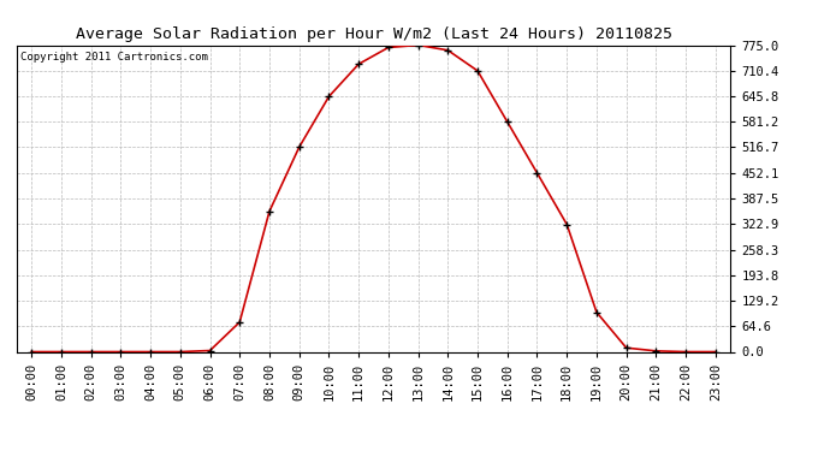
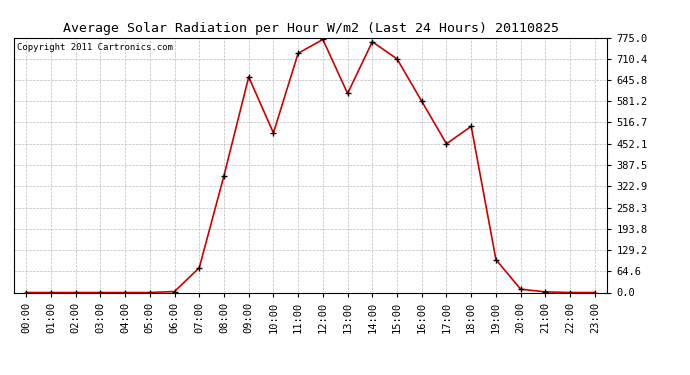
09:00: 517 -> 655
10:00: 645 -> 485
13:00: 775 -> 605
18:00: 322 -> 505
